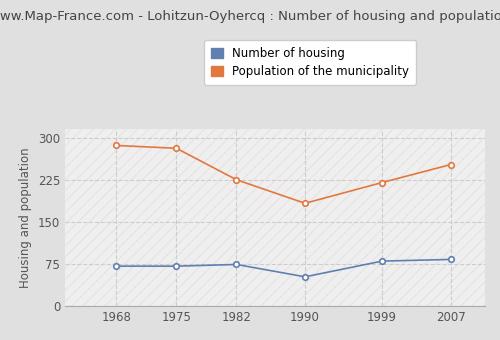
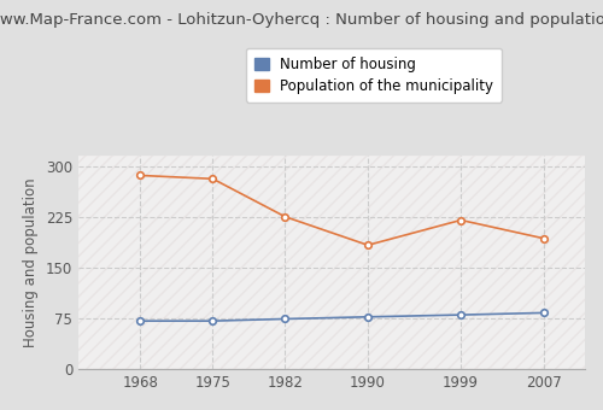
Number of housing/1990: 52 -> 77
Population of the municipality/2007: 252 -> 193
